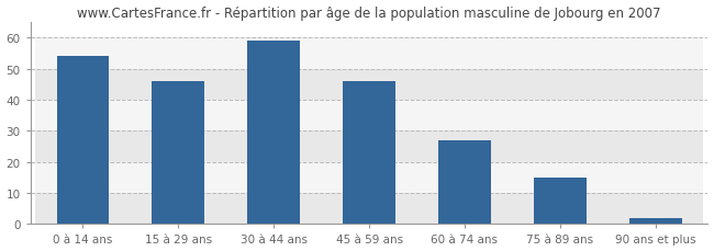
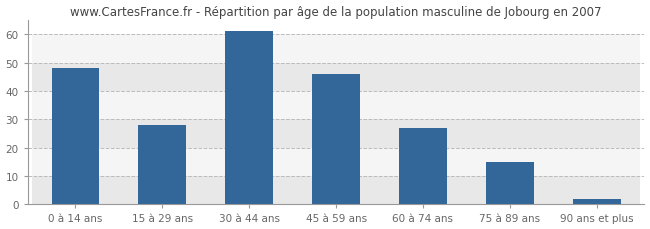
0 à 14 ans: 54 -> 48
15 à 29 ans: 46 -> 28
30 à 44 ans: 59 -> 61
